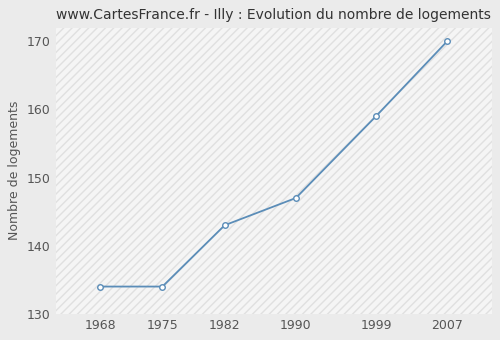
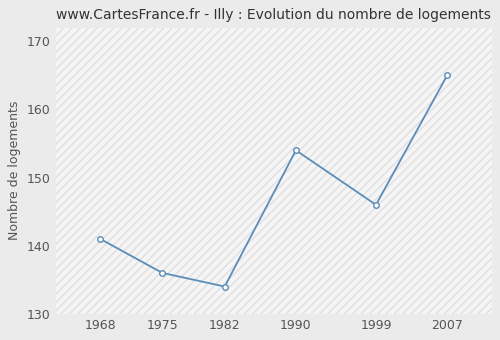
1968: 134 -> 141
1975: 134 -> 136
1982: 143 -> 134
1990: 147 -> 154
1999: 159 -> 146
2007: 170 -> 165
